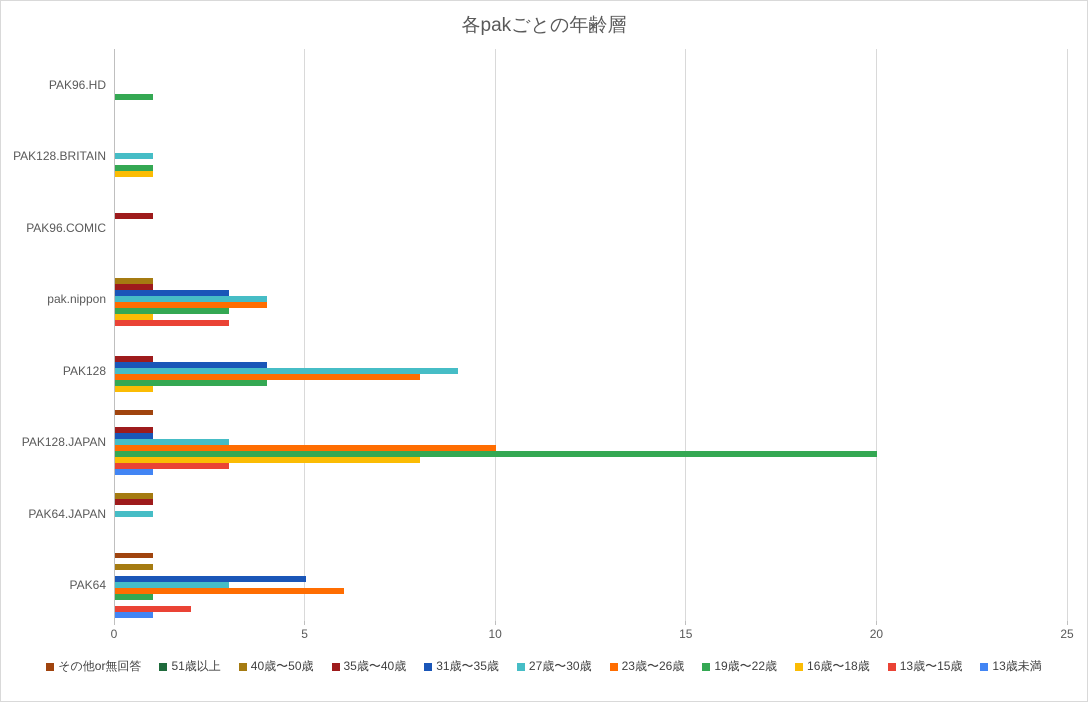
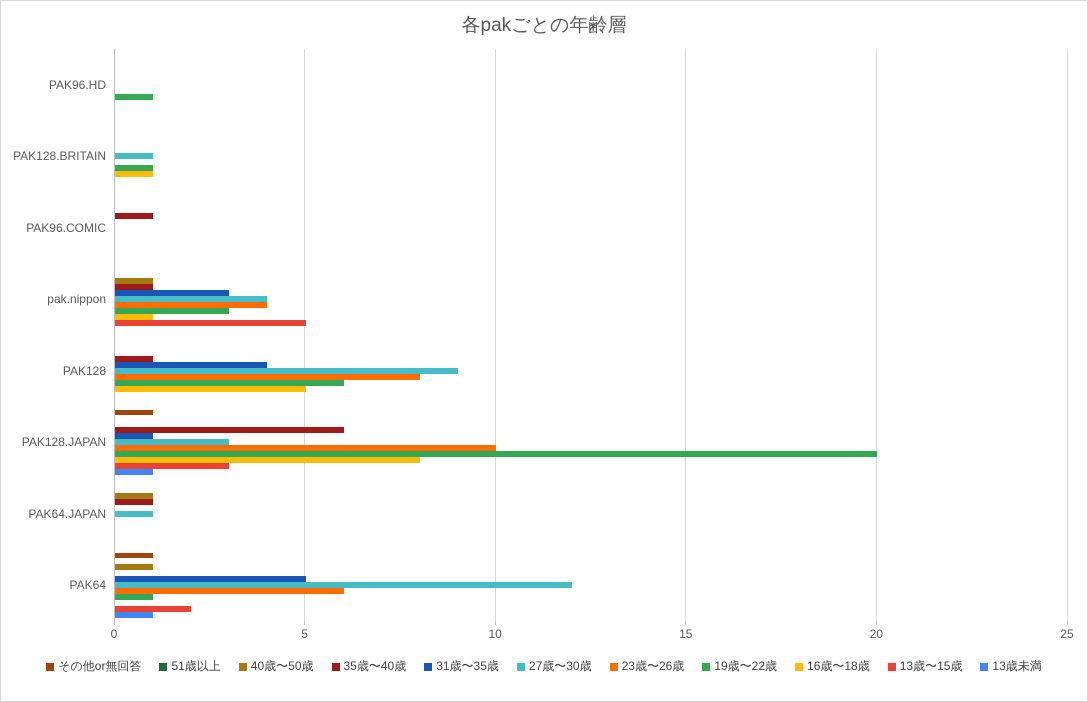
13歳〜15歳/pak.nippon: 3 -> 5
19歳〜22歳/PAK128: 4 -> 6
16歳〜18歳/PAK128: 1 -> 5
35歳〜40歳/PAK128.JAPAN: 1 -> 6
27歳〜30歳/PAK64: 3 -> 12
